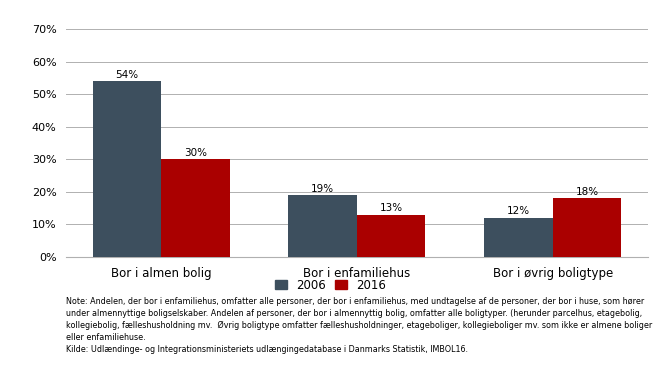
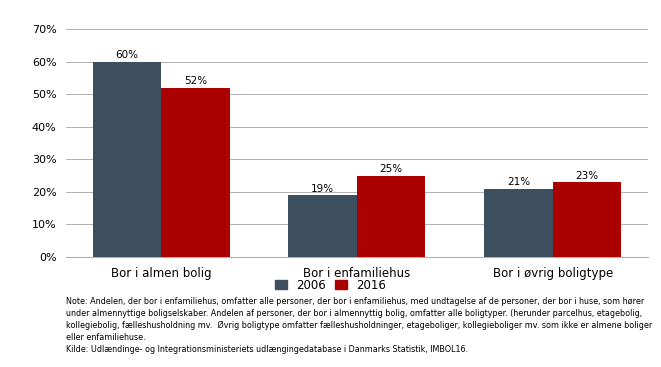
2006/Bor i almen bolig: 54% -> 60%
2016/Bor i almen bolig: 30% -> 52%
2016/Bor i enfamiliehus: 13% -> 25%
2006/Bor i øvrig boligtype: 12% -> 21%
2016/Bor i øvrig boligtype: 18% -> 23%
